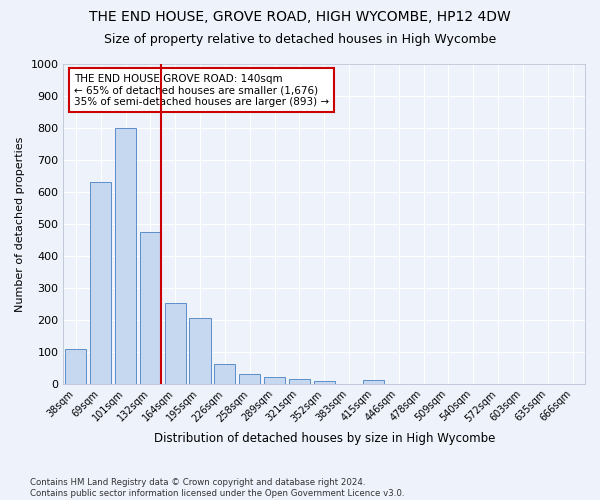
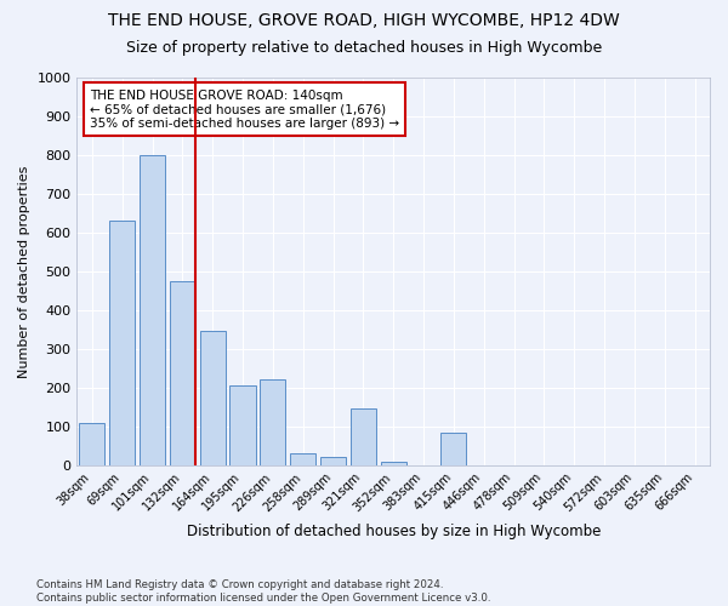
164sqm: 252 -> 345
226sqm: 62 -> 220
321sqm: 15 -> 145
415sqm: 12 -> 85
